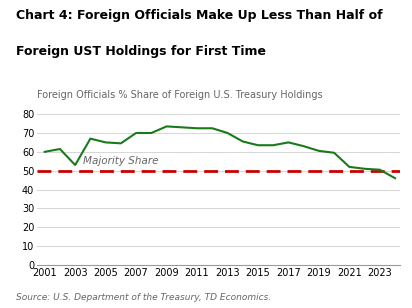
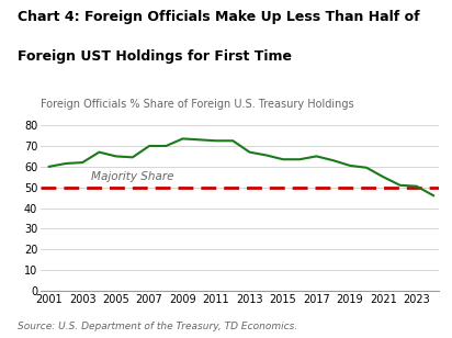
2003: 53 -> 62
2013: 70 -> 67
2021: 52 -> 55
